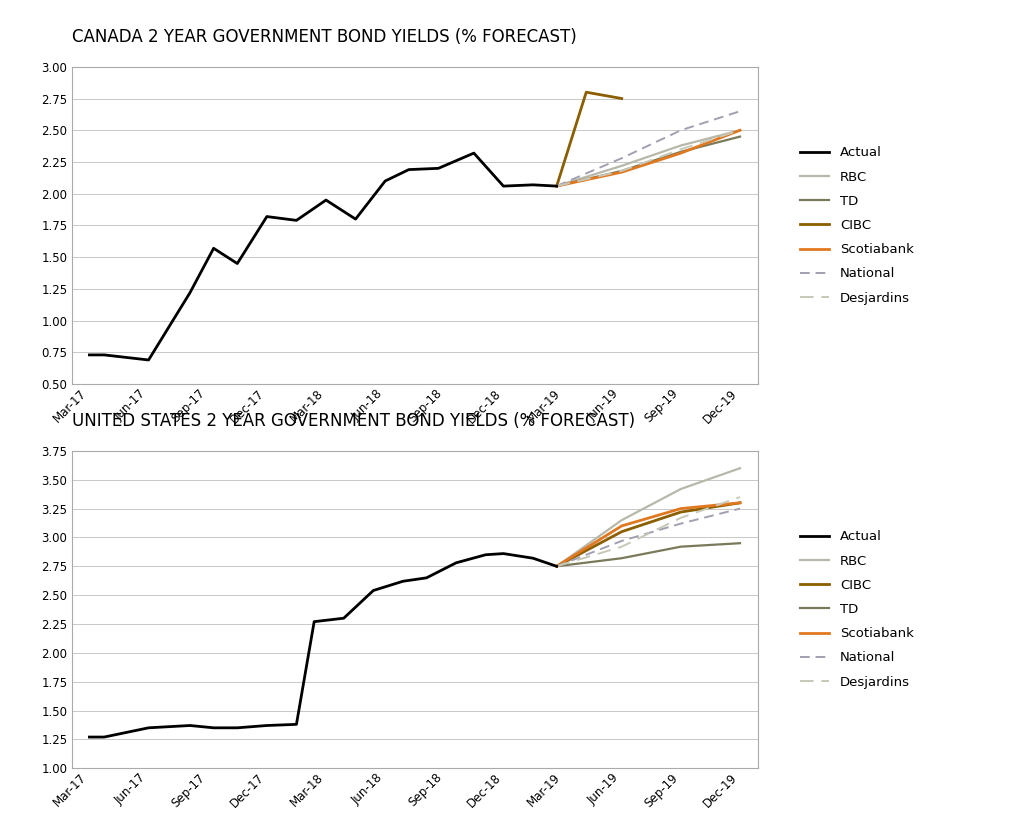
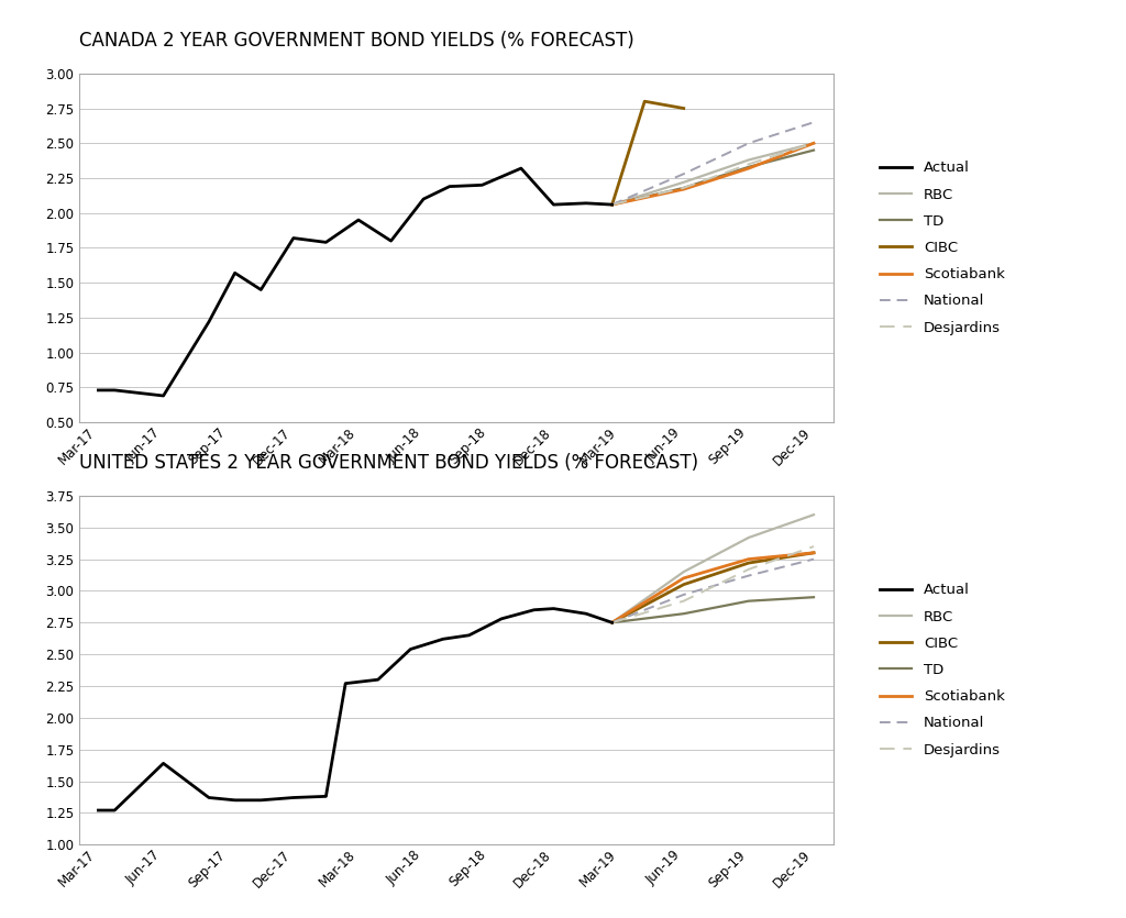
Actual/Jun-17: 1.35 -> 1.64
